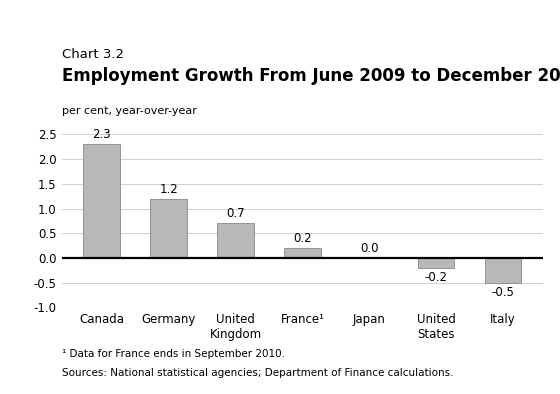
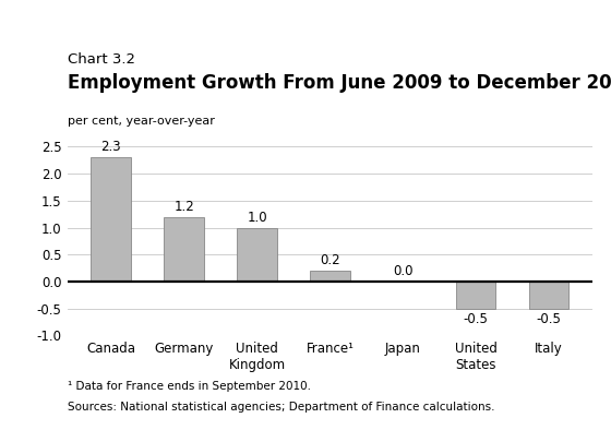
United Kingdom: 0.7 -> 1.0
United States: -0.2 -> -0.5
